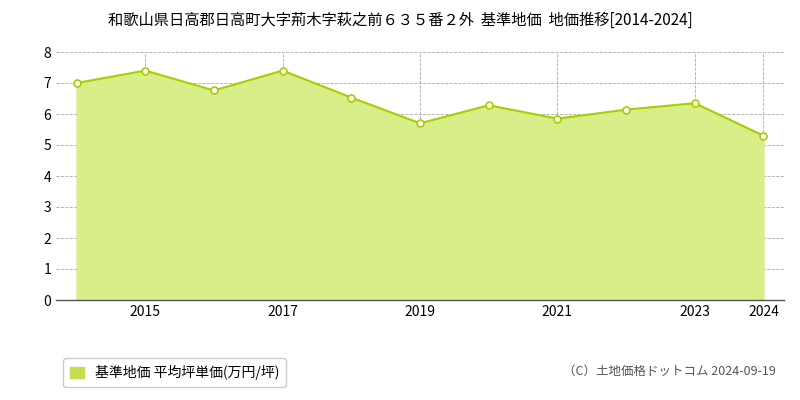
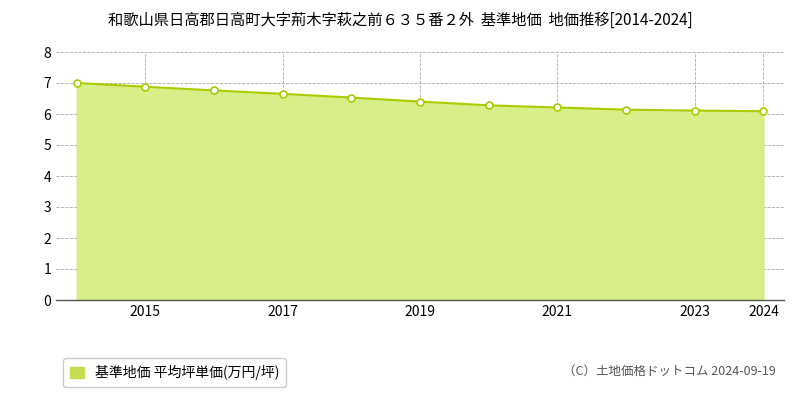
2015: 7.40 -> 6.88
2017: 7.40 -> 6.65
2019: 5.70 -> 6.40
2021: 5.85 -> 6.21
2023: 6.35 -> 6.11
2024: 5.30 -> 6.09
